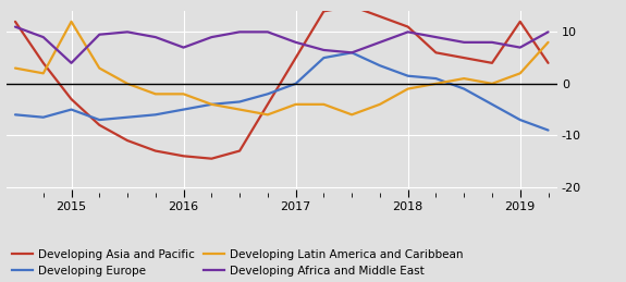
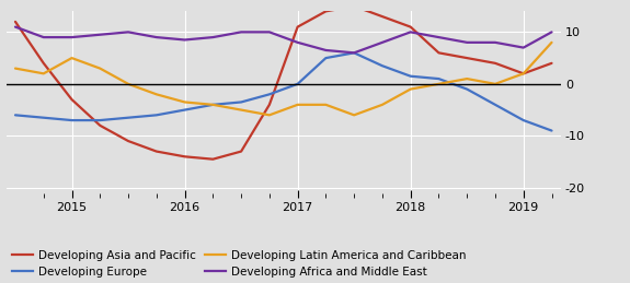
Developing Europe/2015: -5.0 -> -7.0
Developing Latin America and Caribbean/2015: 12.0 -> 5.0
Developing Africa and Middle East/2015: 4.0 -> 9.0
Developing Latin America and Caribbean/2016: -2.0 -> -3.5
Developing Africa and Middle East/2016: 7.0 -> 8.5
Developing Asia and Pacific/2017: 5.0 -> 11.0
Developing Asia and Pacific/2019: 12.0 -> 2.0
